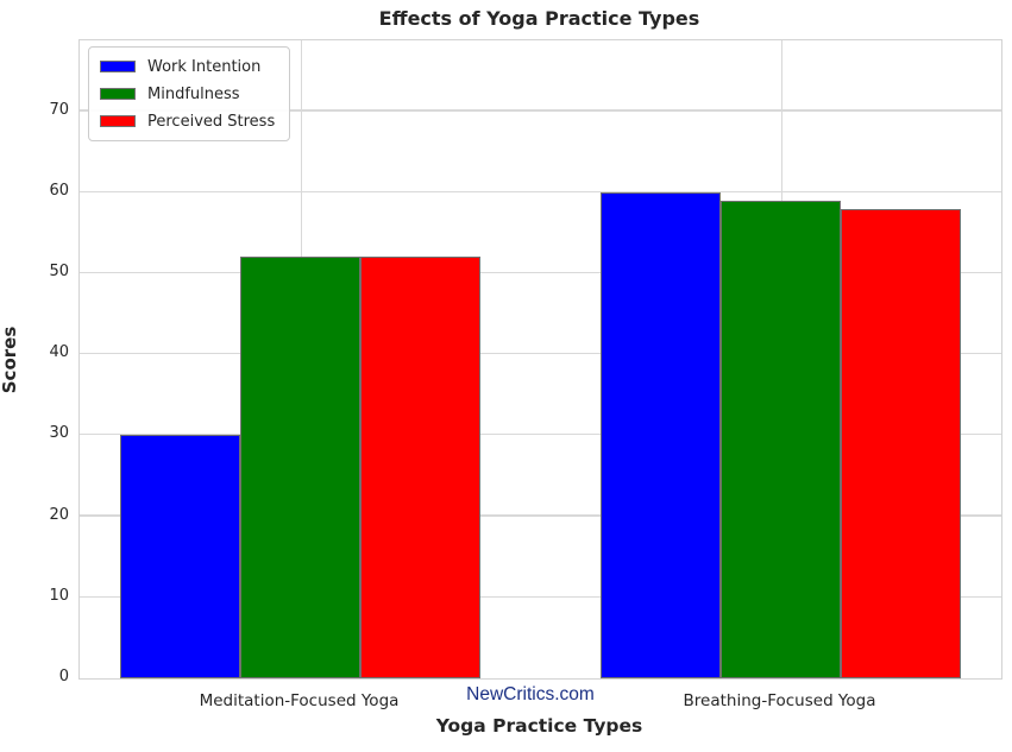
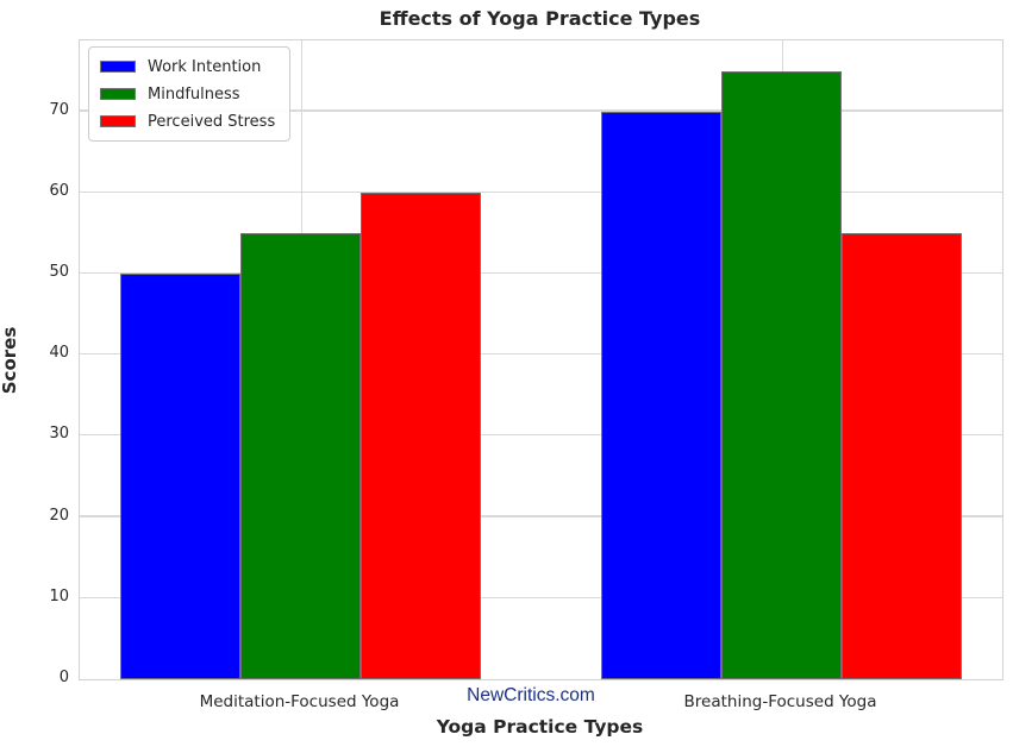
Work Intention/Meditation-Focused Yoga: 30 -> 50
Mindfulness/Meditation-Focused Yoga: 52 -> 55
Perceived Stress/Meditation-Focused Yoga: 52 -> 60
Work Intention/Breathing-Focused Yoga: 60 -> 70
Mindfulness/Breathing-Focused Yoga: 59 -> 75
Perceived Stress/Breathing-Focused Yoga: 58 -> 55
